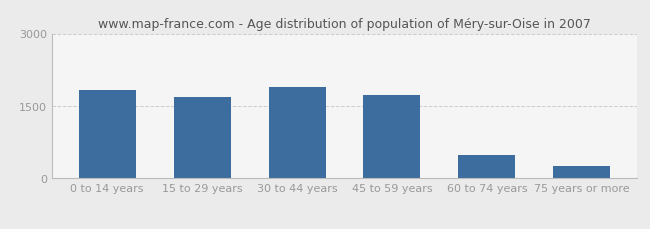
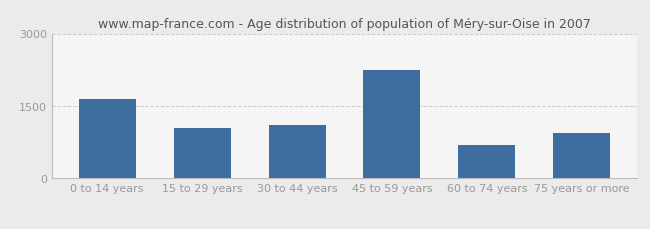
0 to 14 years: 1820 -> 1650
15 to 29 years: 1680 -> 1050
30 to 44 years: 1900 -> 1100
45 to 59 years: 1730 -> 2250
60 to 74 years: 480 -> 700
75 years or more: 250 -> 950
